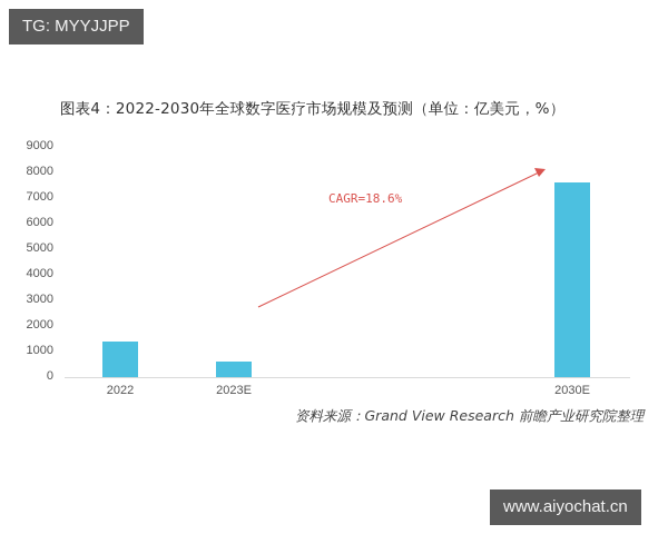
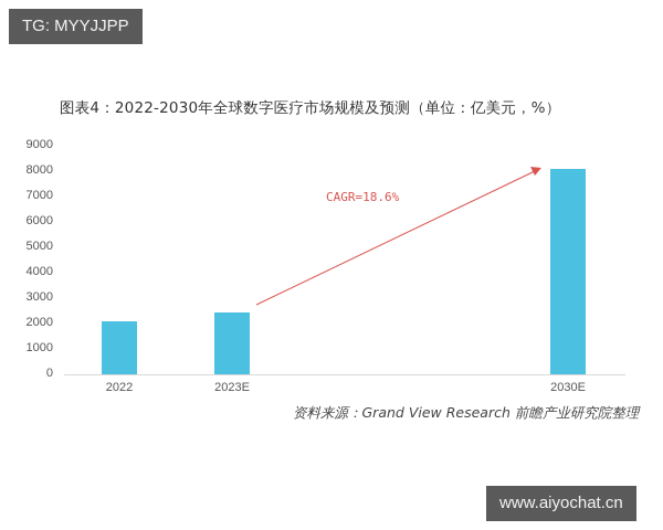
2022: 1400 -> 2100
2023E: 600 -> 2400
2030E: 7600 -> 8100
